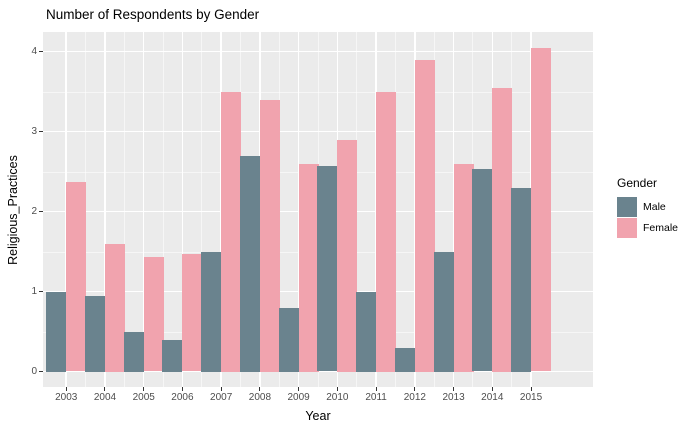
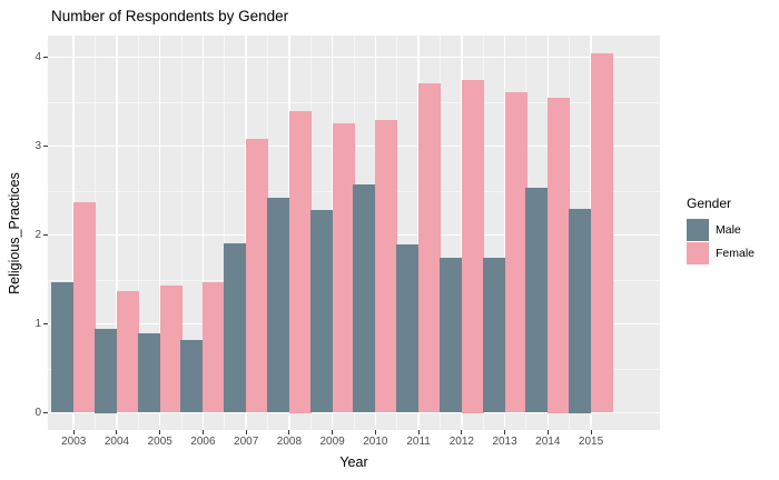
Male/2003: 1.0 -> 1.5
Female/2004: 1.6 -> 1.4
Male/2005: 0.5 -> 0.9
Male/2006: 0.4 -> 0.8
Male/2007: 1.5 -> 1.9
Female/2007: 3.5 -> 3.1
Male/2008: 2.7 -> 2.4
Male/2009: 0.8 -> 2.3
Female/2009: 2.6 -> 3.3
Female/2010: 2.9 -> 3.3
Male/2011: 1.0 -> 1.9
Female/2011: 3.5 -> 3.7
Male/2012: 0.3 -> 1.7
Female/2012: 3.9 -> 3.8
Male/2013: 1.5 -> 1.7
Female/2013: 2.6 -> 3.6
